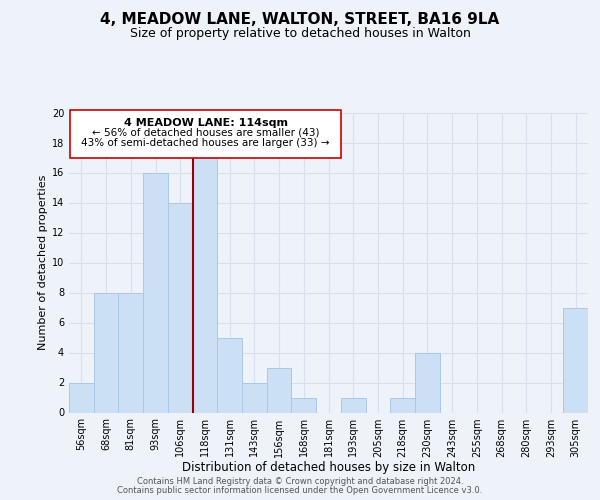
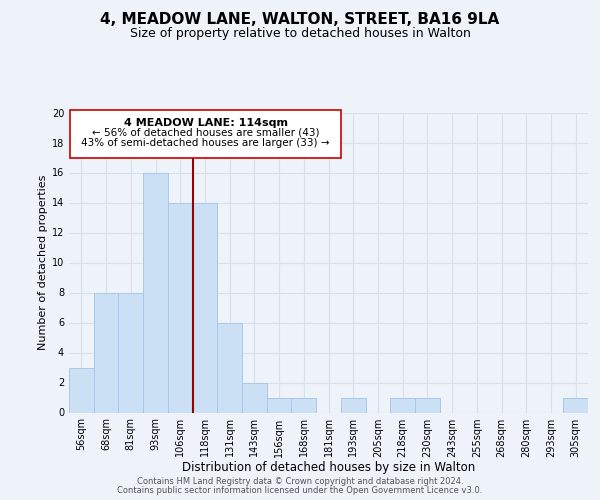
56sqm: 2 -> 3
118sqm: 17 -> 14
131sqm: 5 -> 6
156sqm: 3 -> 1
230sqm: 4 -> 1
305sqm: 7 -> 1
